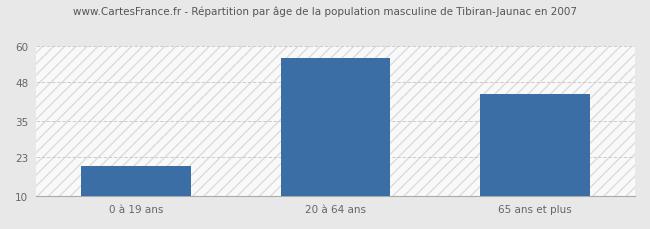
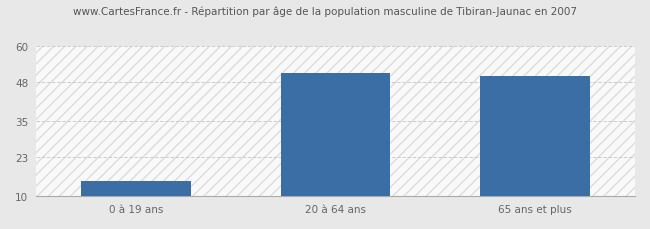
0 à 19 ans: 20 -> 15
20 à 64 ans: 56 -> 51
65 ans et plus: 44 -> 50
